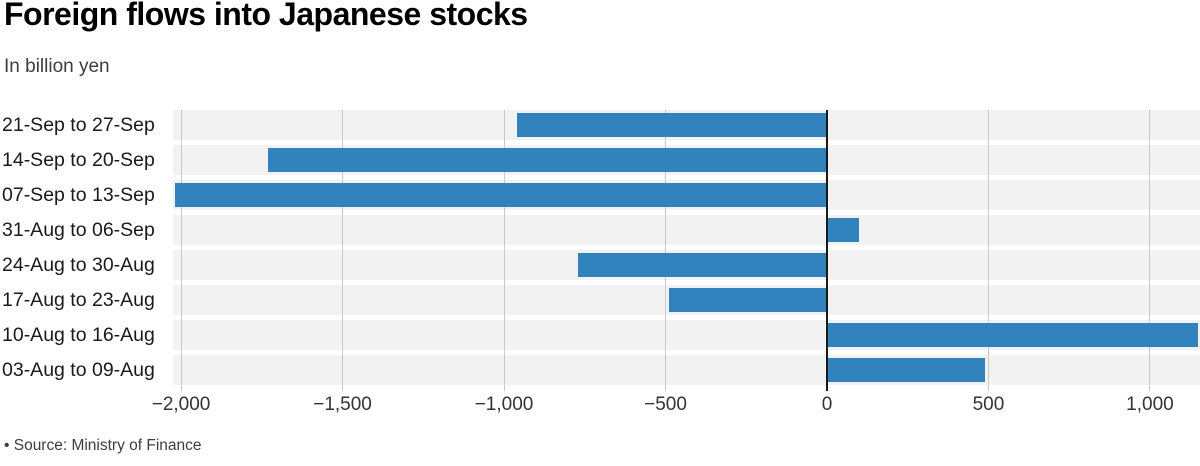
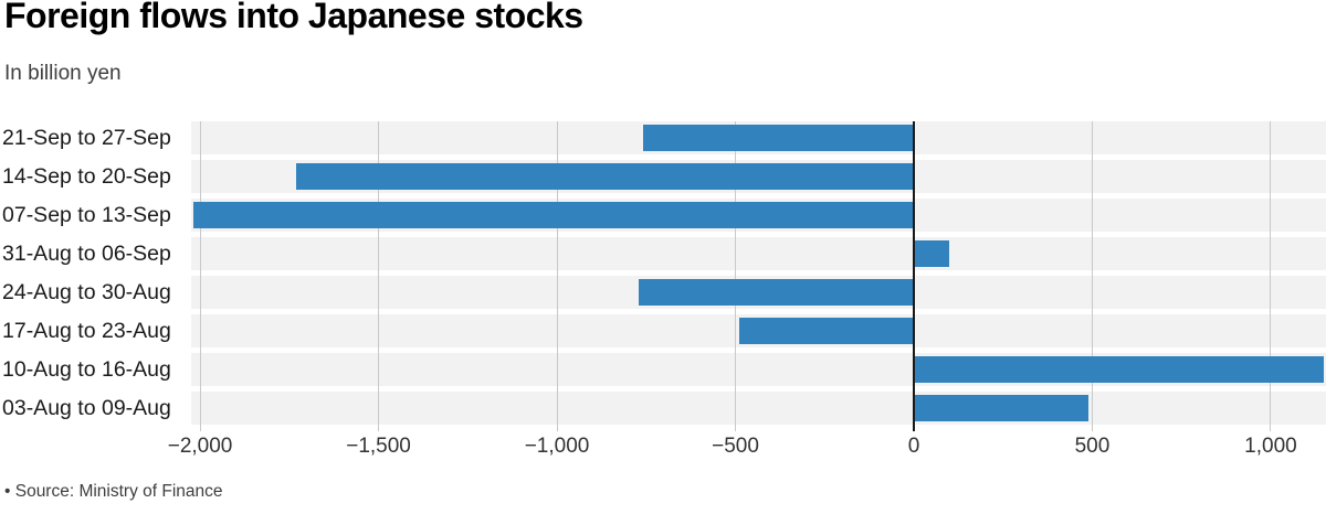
21-Sep to 27-Sep: -960 -> -760
